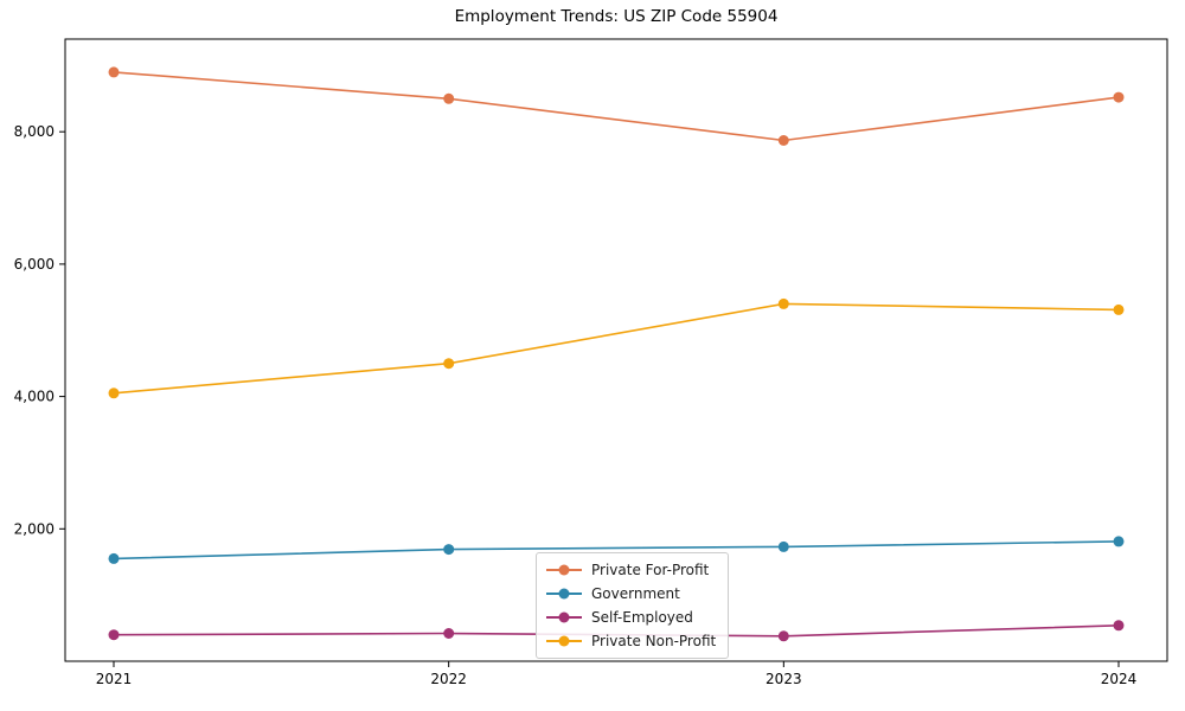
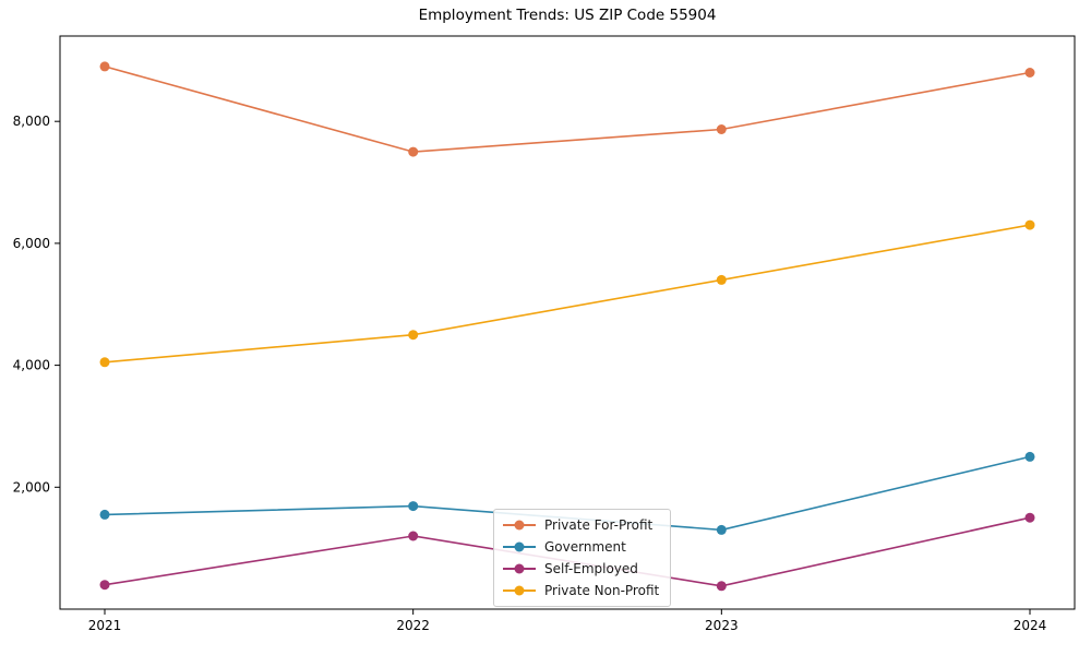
Private For-Profit/2022: 8500 -> 7500
Self-Employed/2022: 400 -> 1200
Government/2023: 1700 -> 1300
Private For-Profit/2024: 8500 -> 8800
Government/2024: 1800 -> 2500
Self-Employed/2024: 500 -> 1500
Private Non-Profit/2024: 5300 -> 6300
